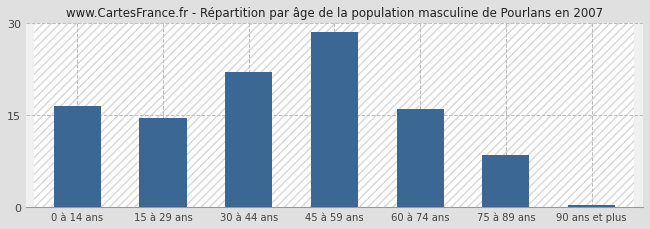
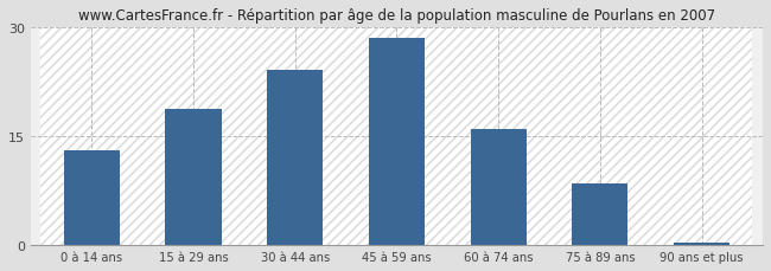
0 à 14 ans: 16.5 -> 13.0
15 à 29 ans: 14.5 -> 18.8
30 à 44 ans: 22.0 -> 24.2
